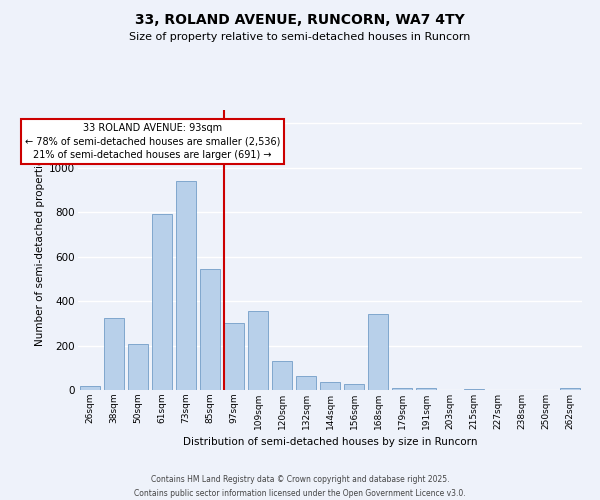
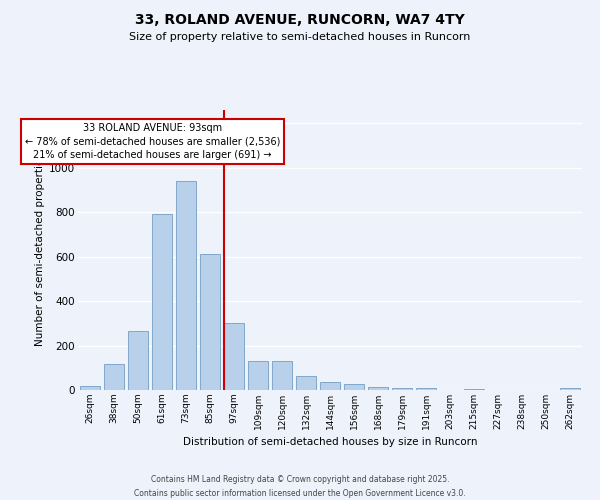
38sqm: 325 -> 115
50sqm: 205 -> 265
85sqm: 545 -> 610
109sqm: 355 -> 130
168sqm: 340 -> 15
